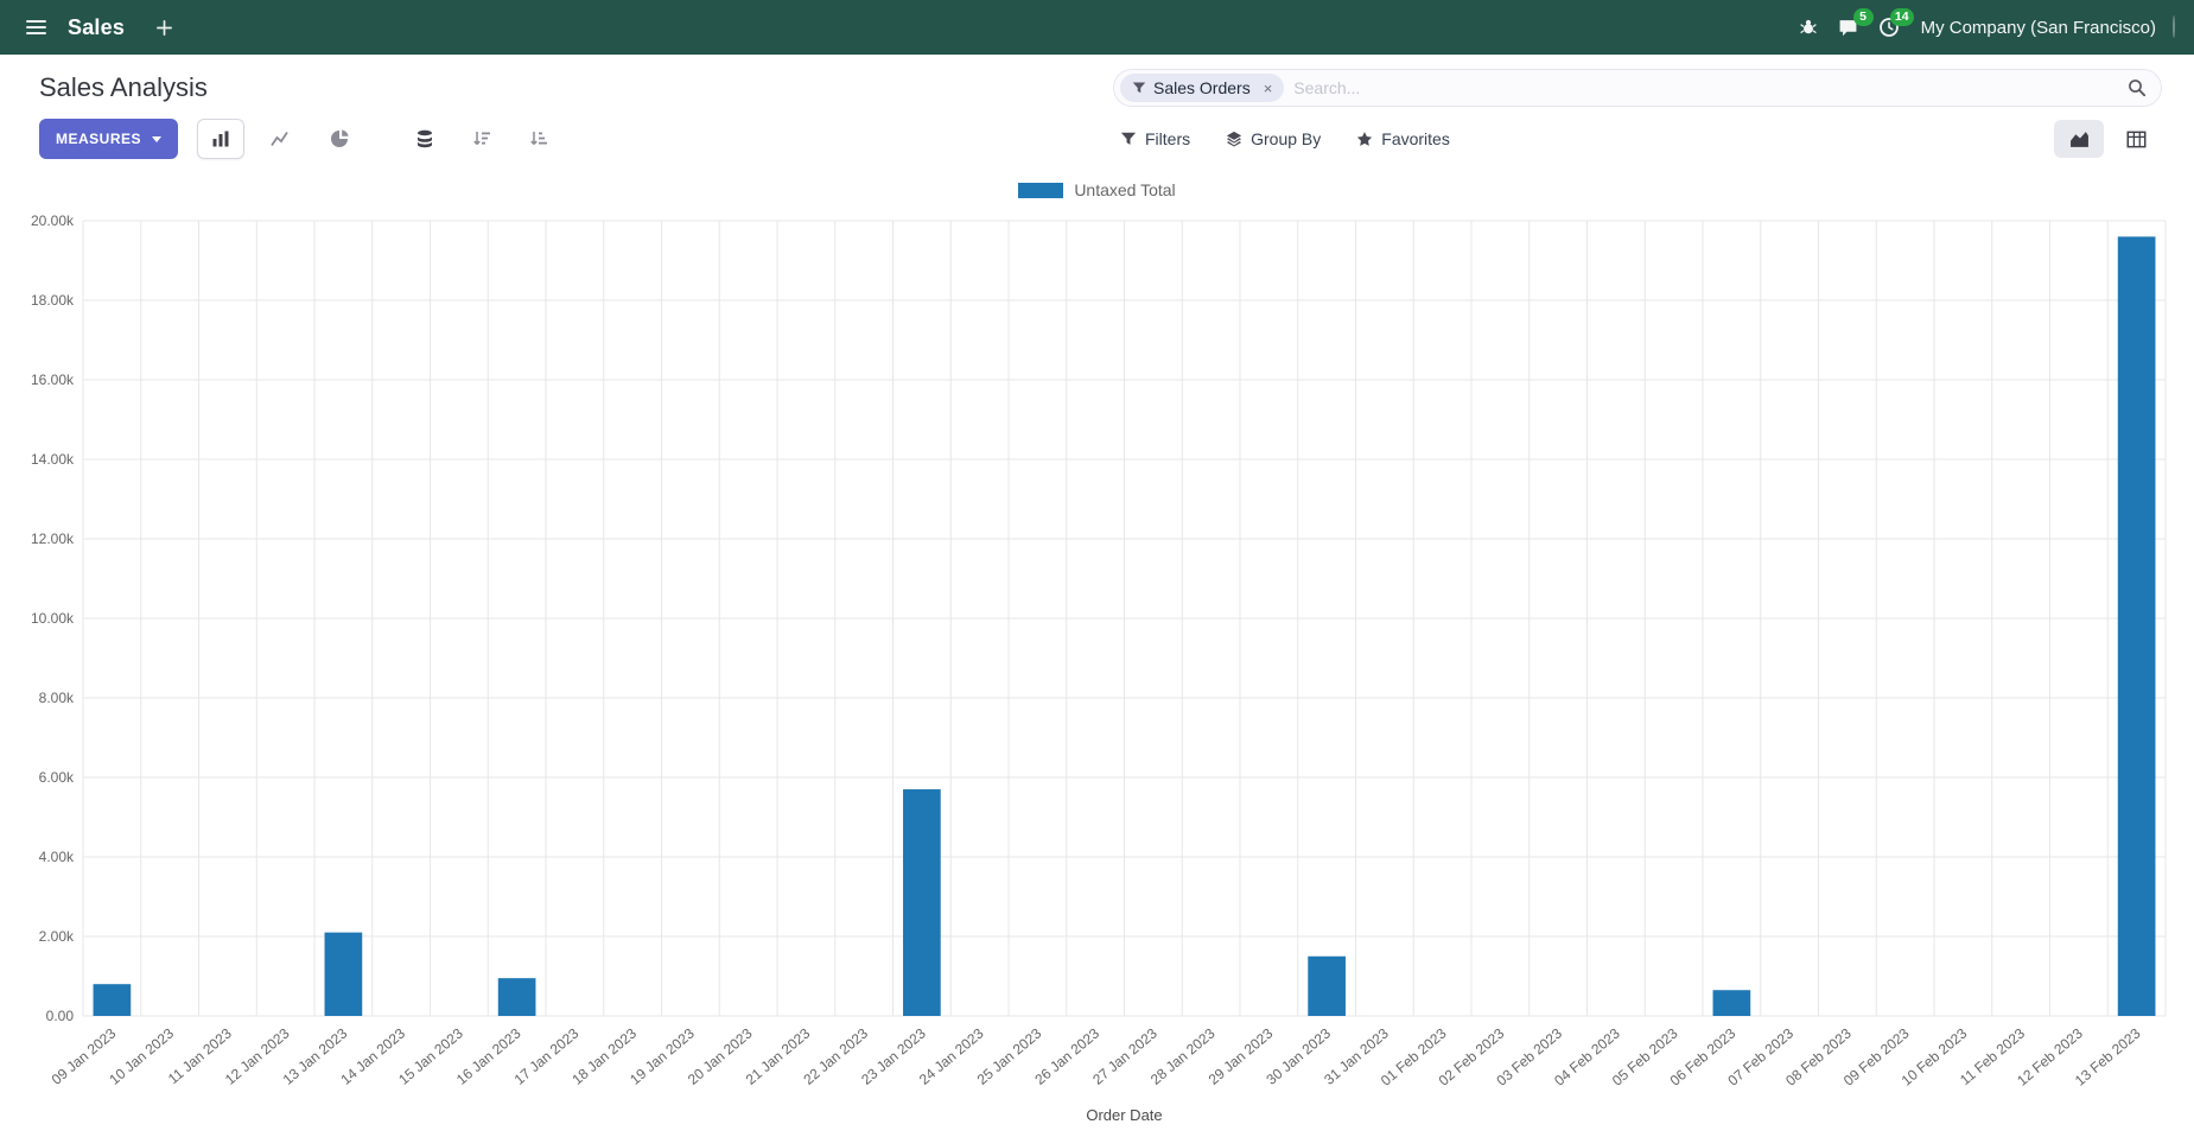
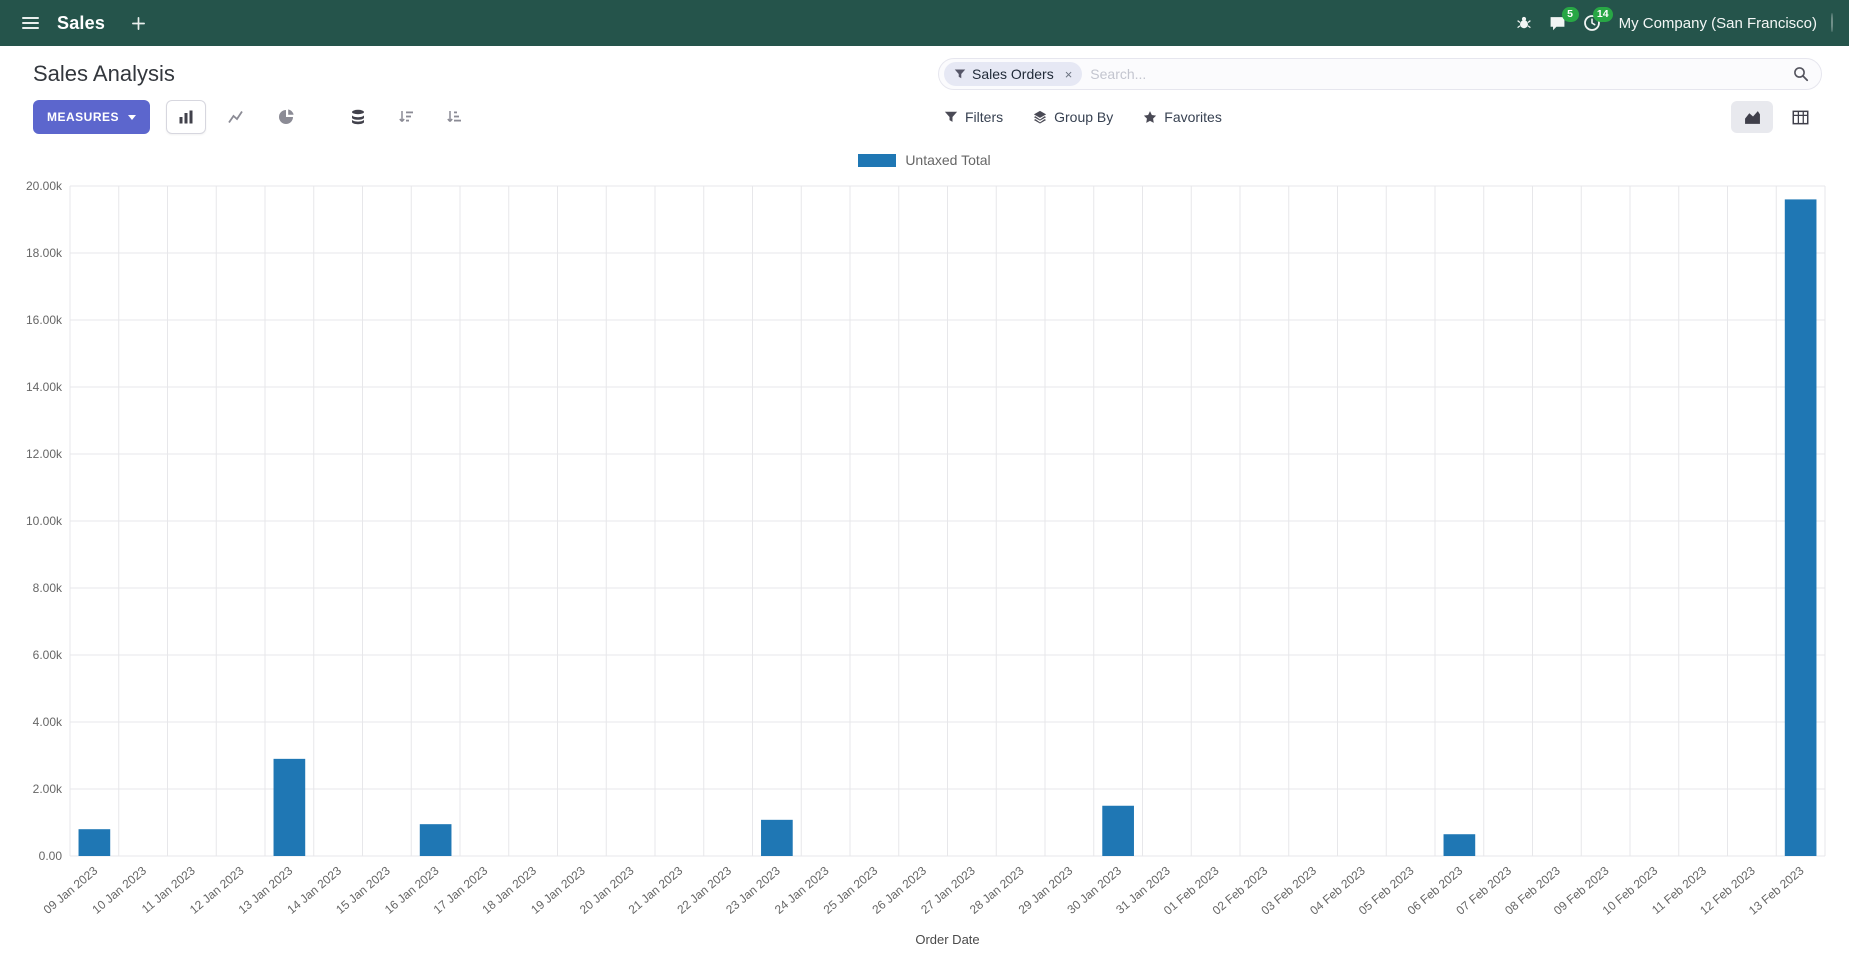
13 Jan 2023: 2.1k -> 2.9k
23 Jan 2023: 5.7k -> 1.1k
